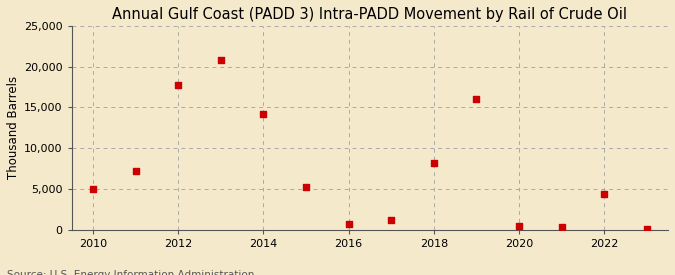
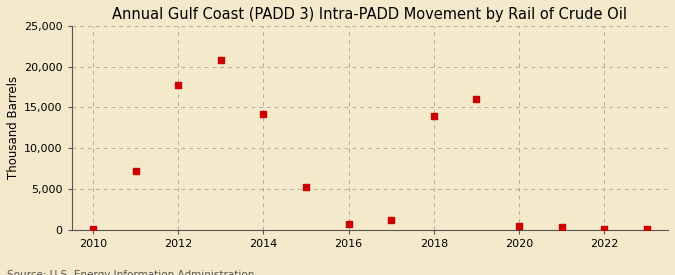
2010: 5,000 -> 100
2018: 8,200 -> 13,900
2022: 4,400 -> 100
